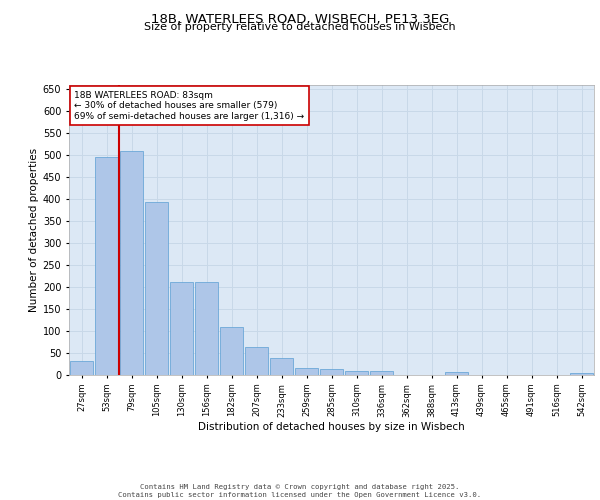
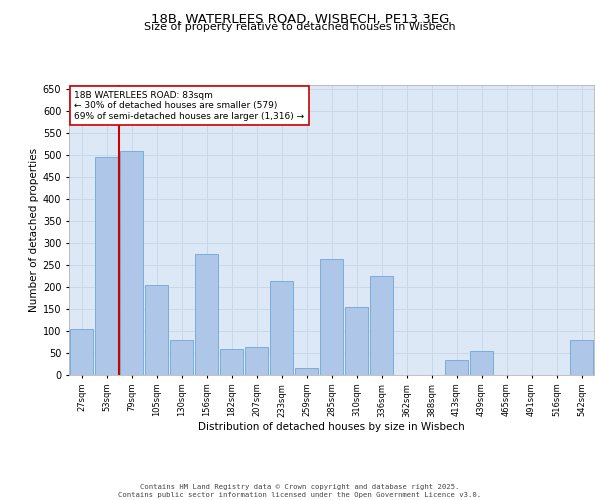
27sqm: 32 -> 105
105sqm: 393 -> 205
130sqm: 212 -> 80
156sqm: 212 -> 275
182sqm: 110 -> 60
233sqm: 38 -> 215
285sqm: 14 -> 265
310sqm: 9 -> 155
336sqm: 9 -> 225
413sqm: 7 -> 35
439sqm: 1 -> 55
542sqm: 5 -> 80
